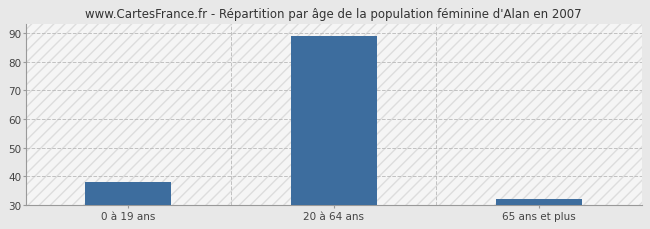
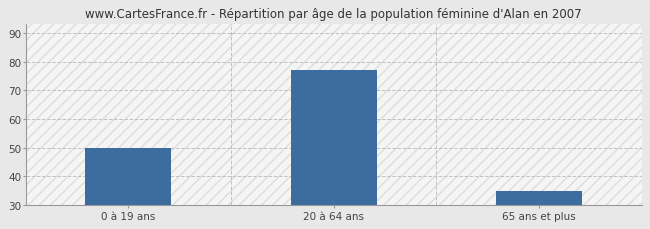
0 à 19 ans: 38 -> 50
20 à 64 ans: 89 -> 77
65 ans et plus: 32 -> 35
